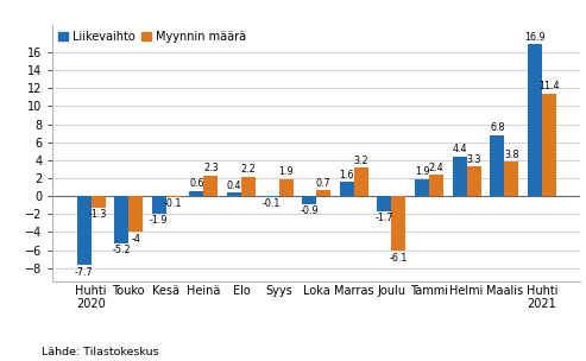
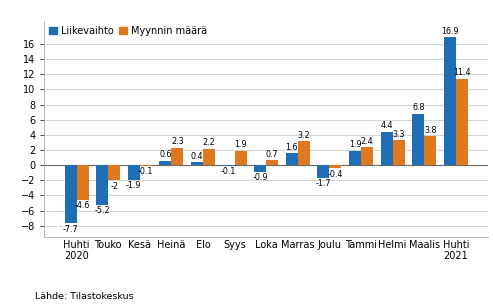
Myynnin määrä/Huhti 2020: -1.3 -> -4.6
Myynnin määrä/Touko: -4 -> -2
Myynnin määrä/Joulu: -6.1 -> -0.4
